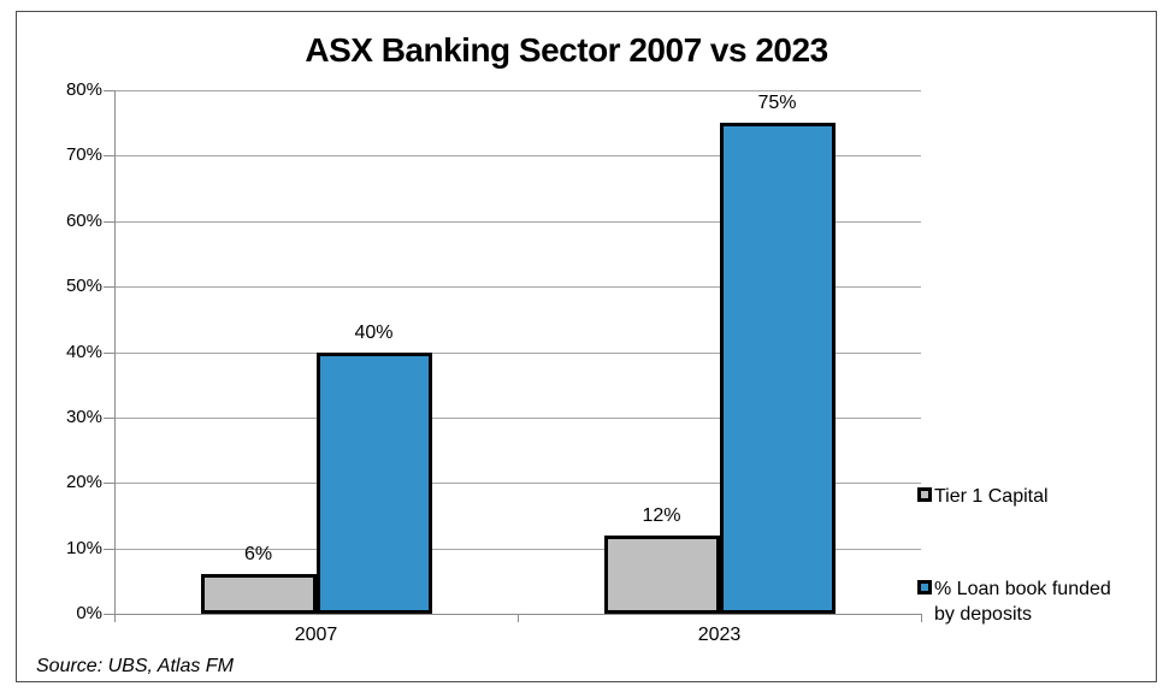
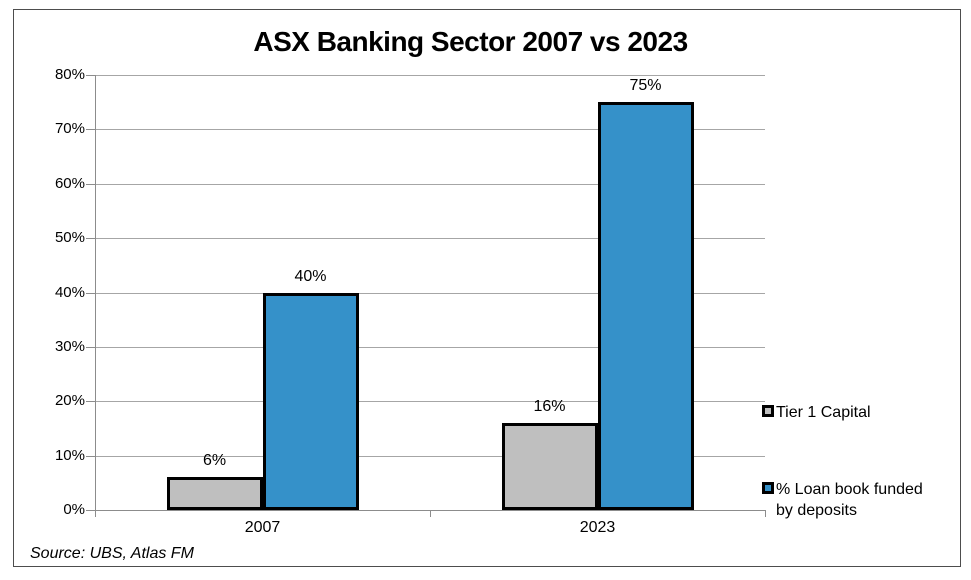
Tier 1 Capital/2023: 12% -> 16%
